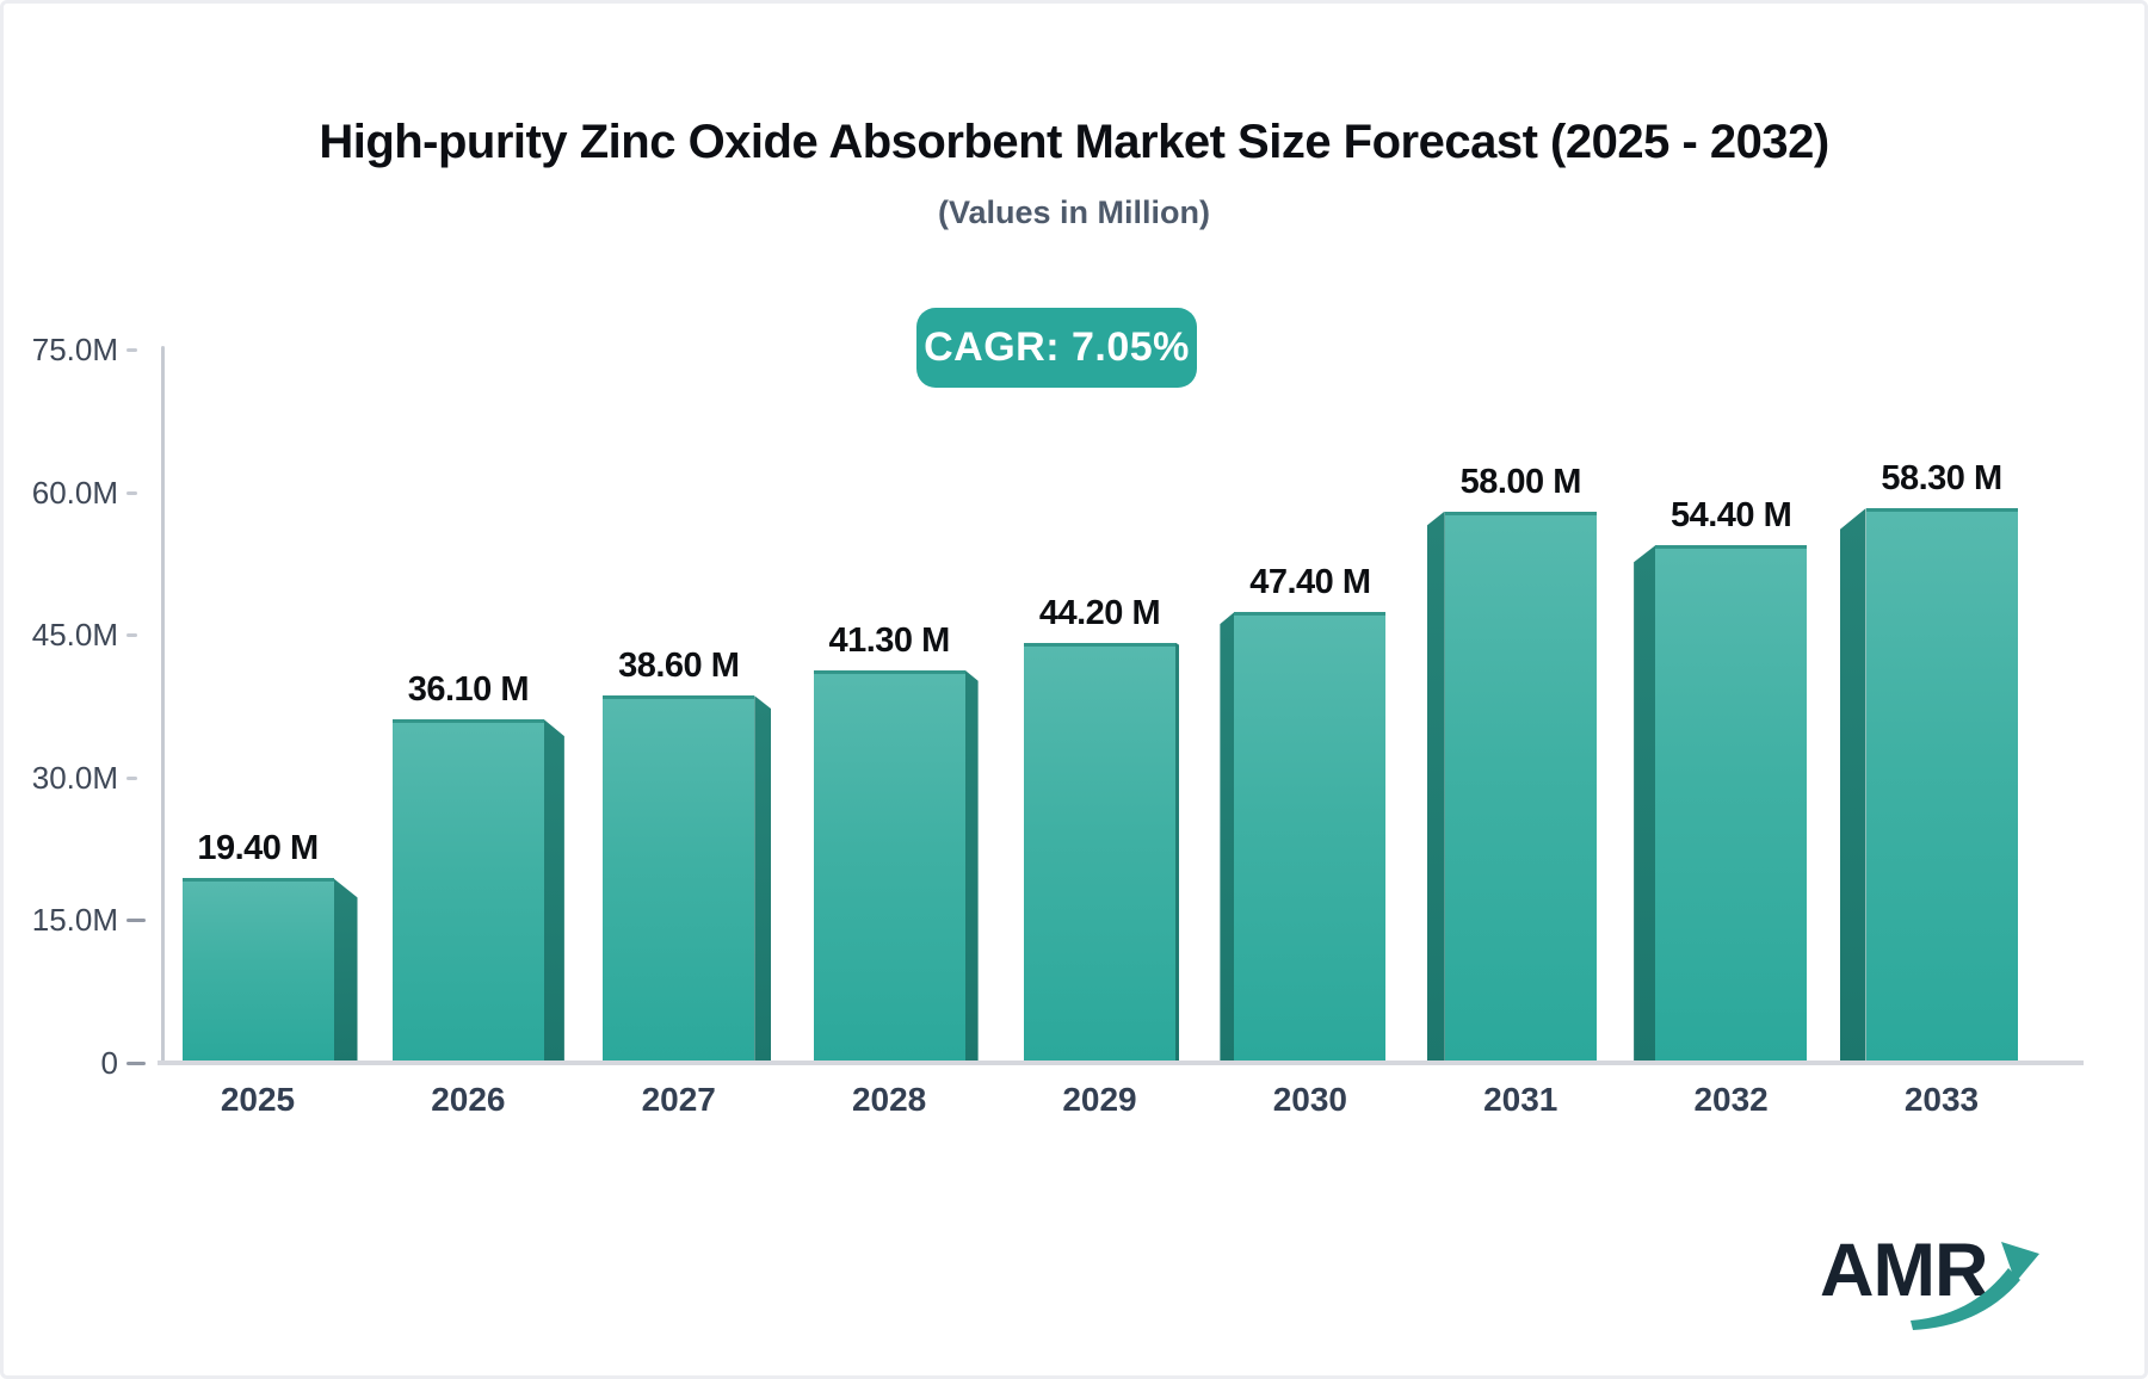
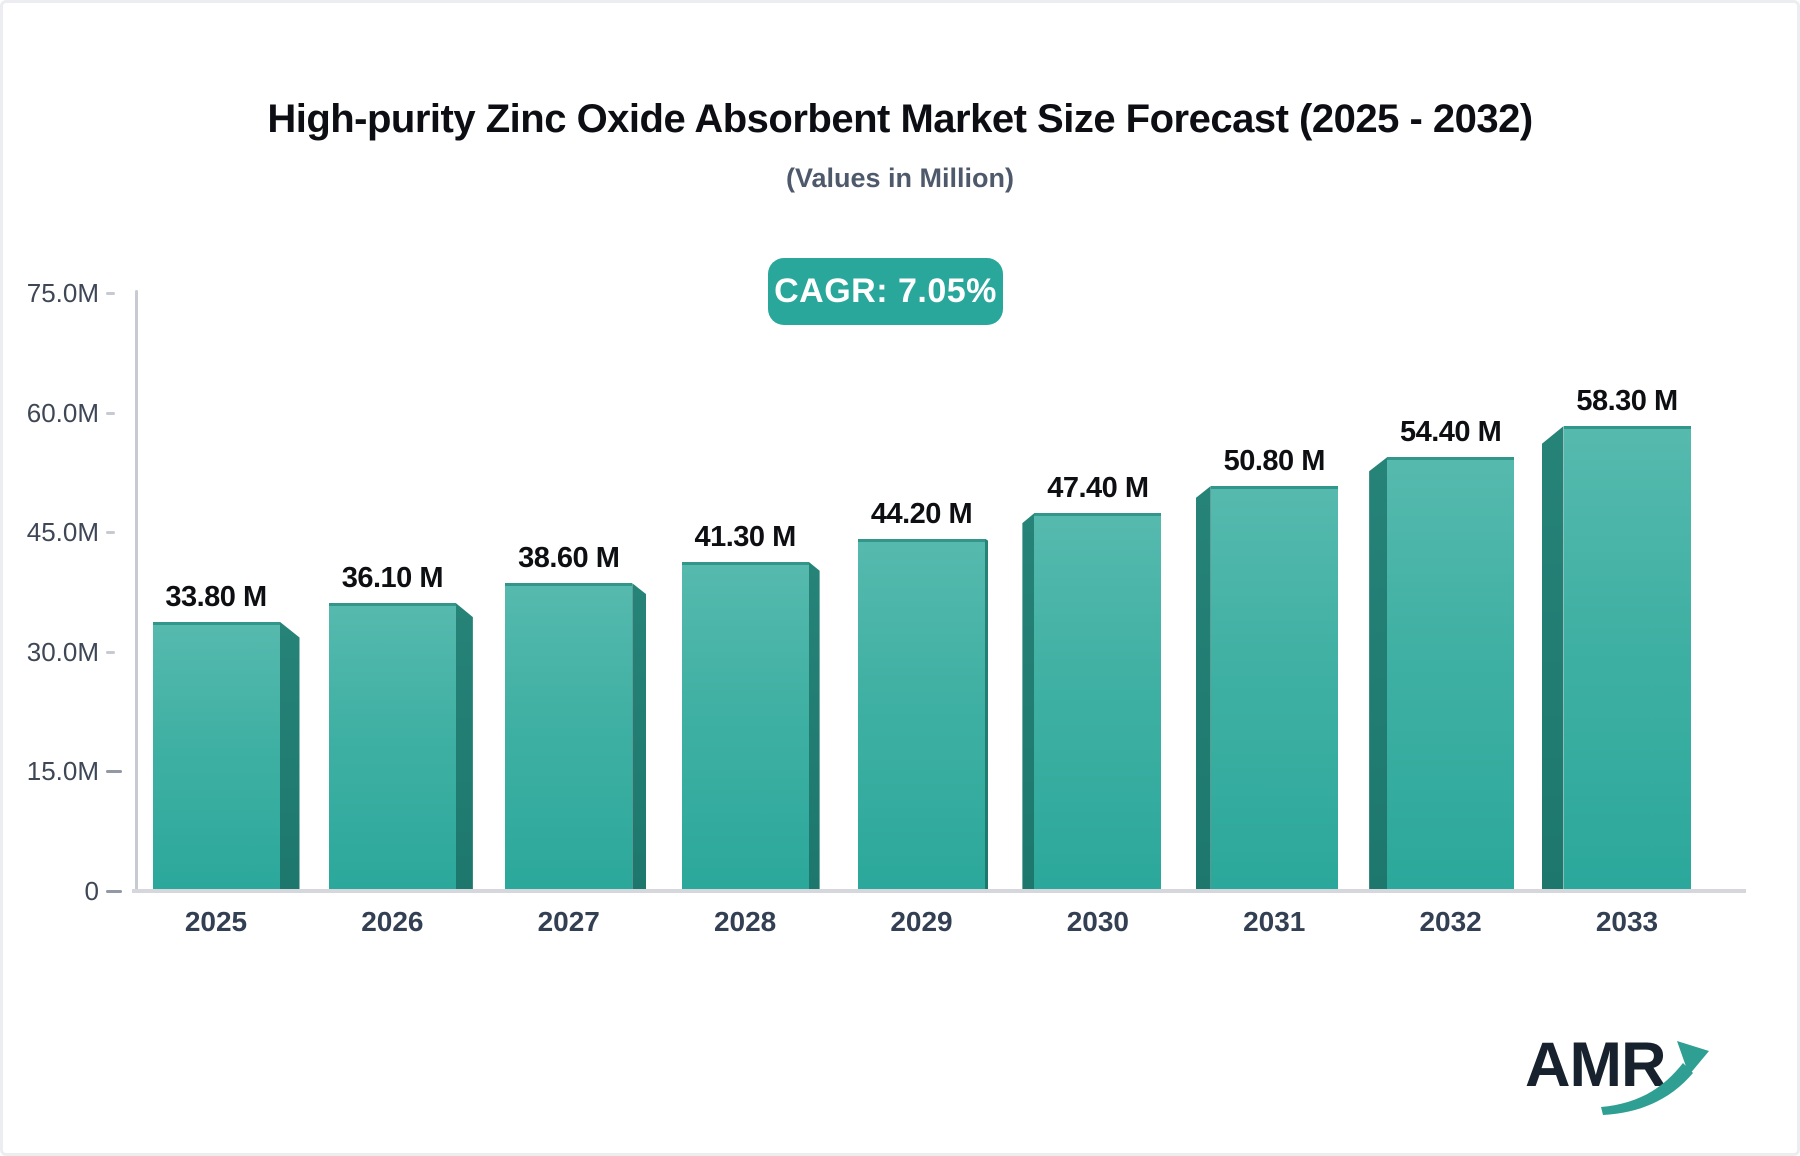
2025: 19.40 -> 33.80
2031: 58.00 -> 50.80
